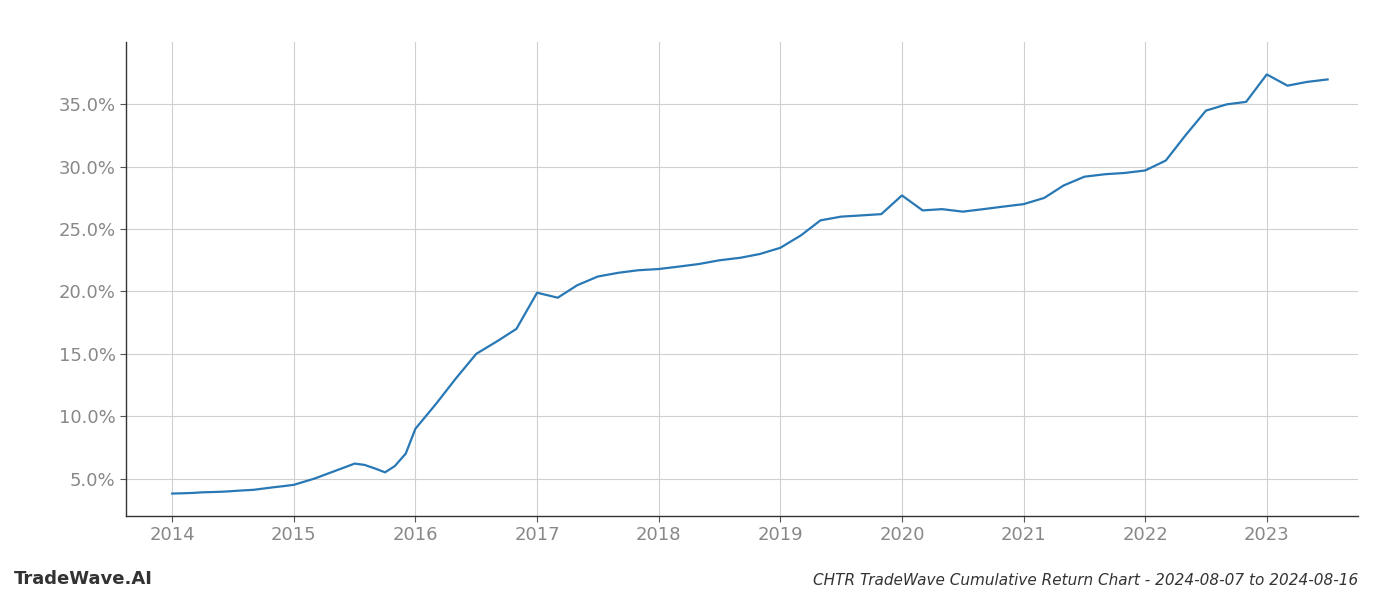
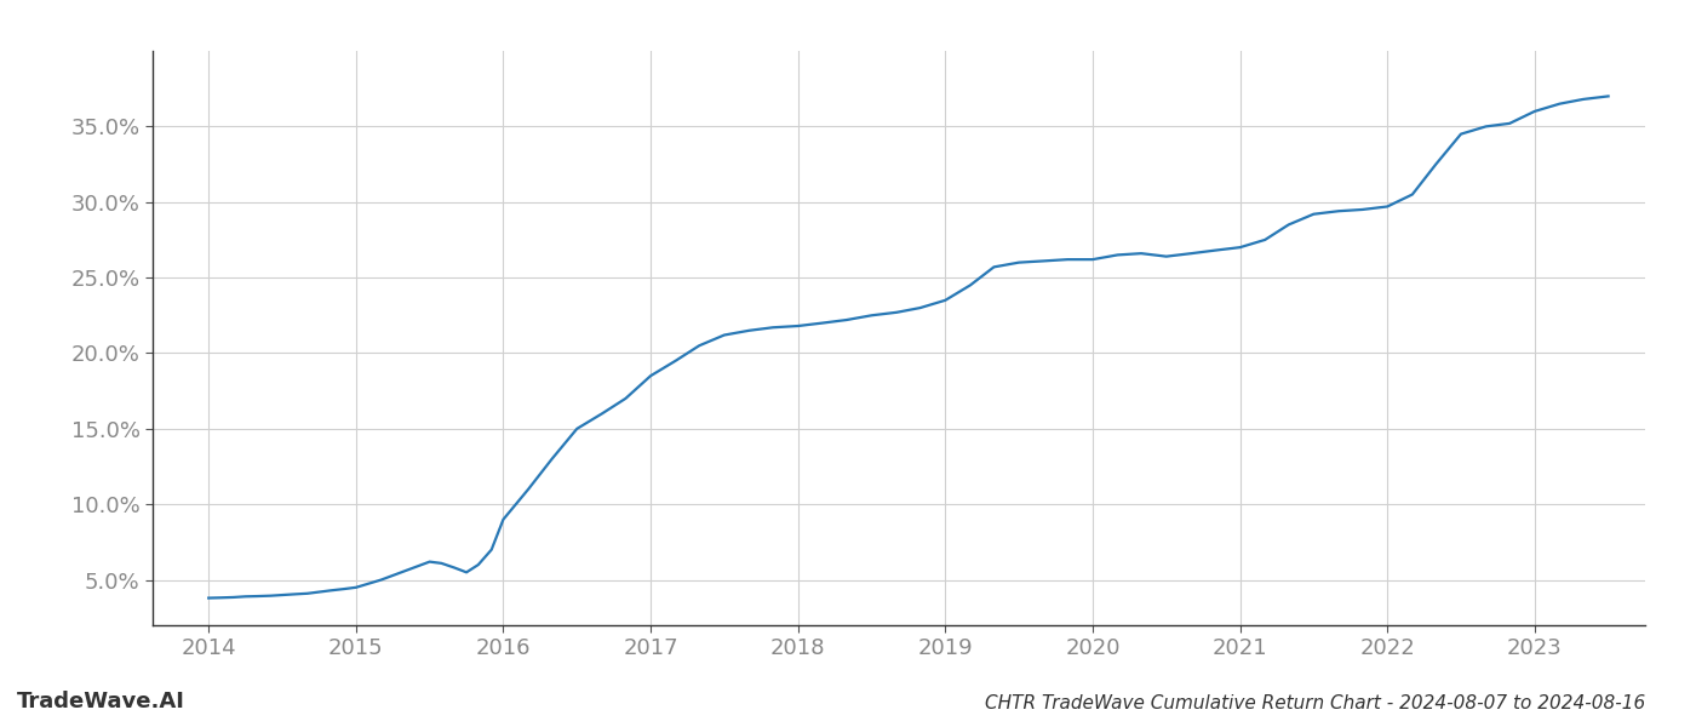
2017: 19.9% -> 18.5%
2020: 27.7% -> 26.2%
2023: 37.4% -> 36.0%
